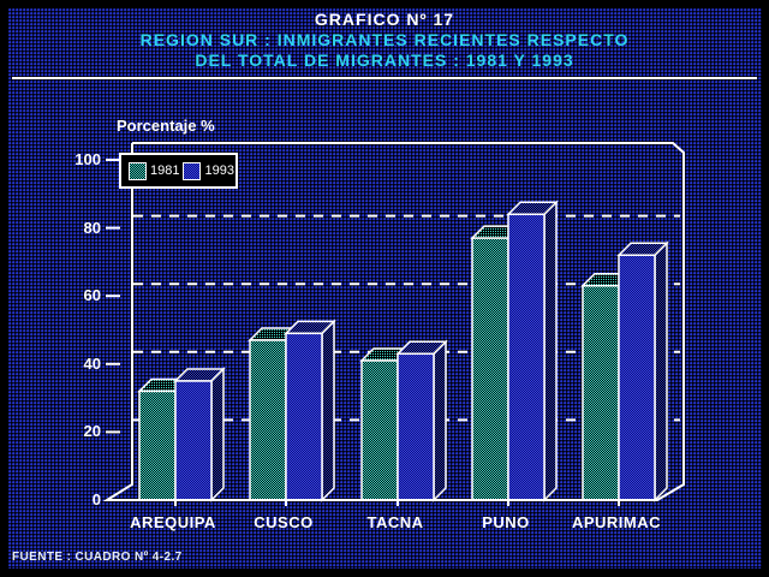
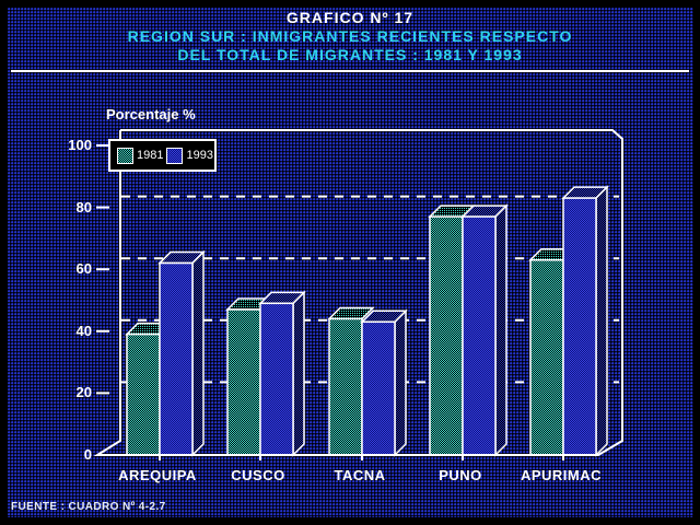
1981/AREQUIPA: 32 -> 39
1993/AREQUIPA: 35 -> 62
1981/TACNA: 41 -> 44
1993/PUNO: 84 -> 77
1993/APURIMAC: 72 -> 83
